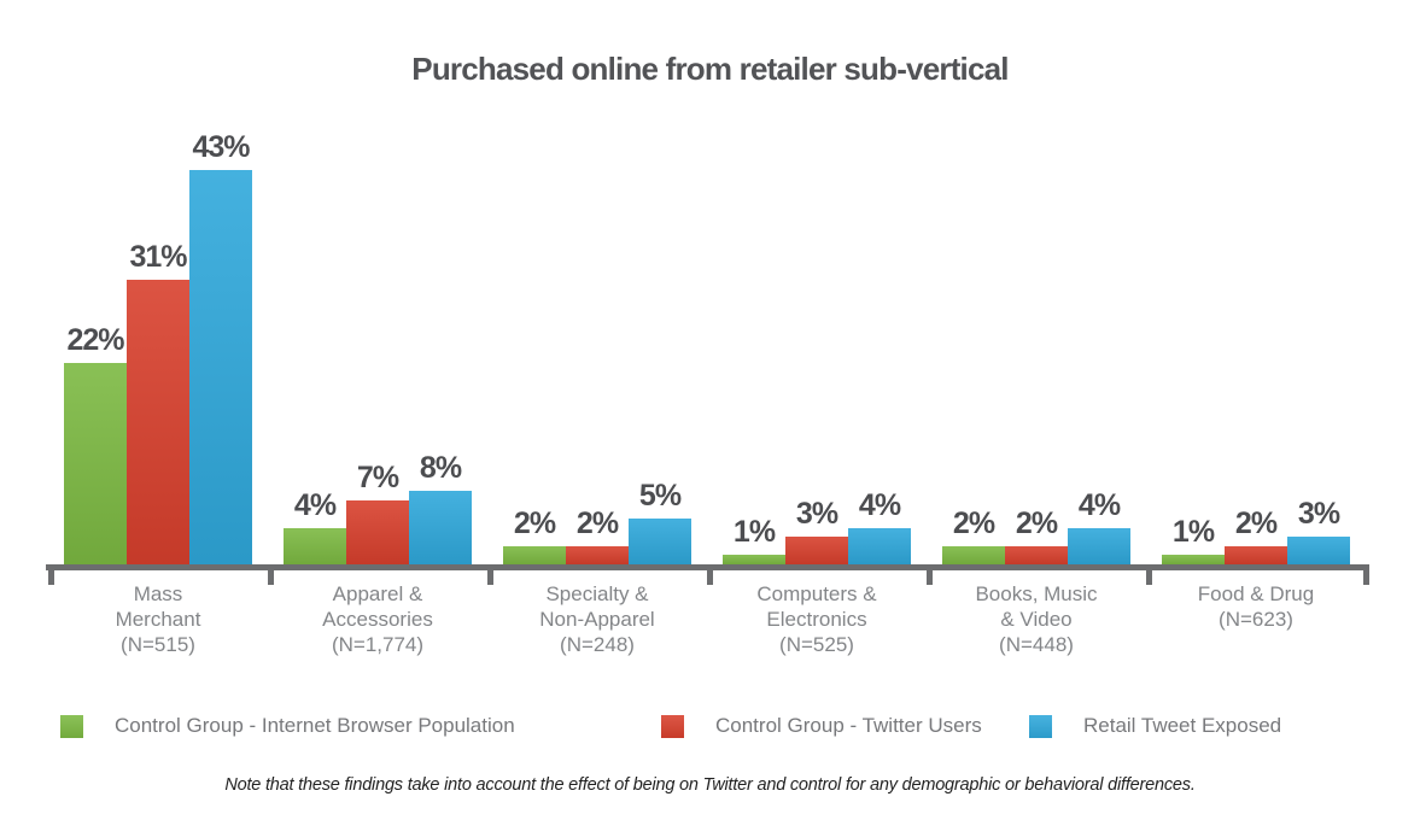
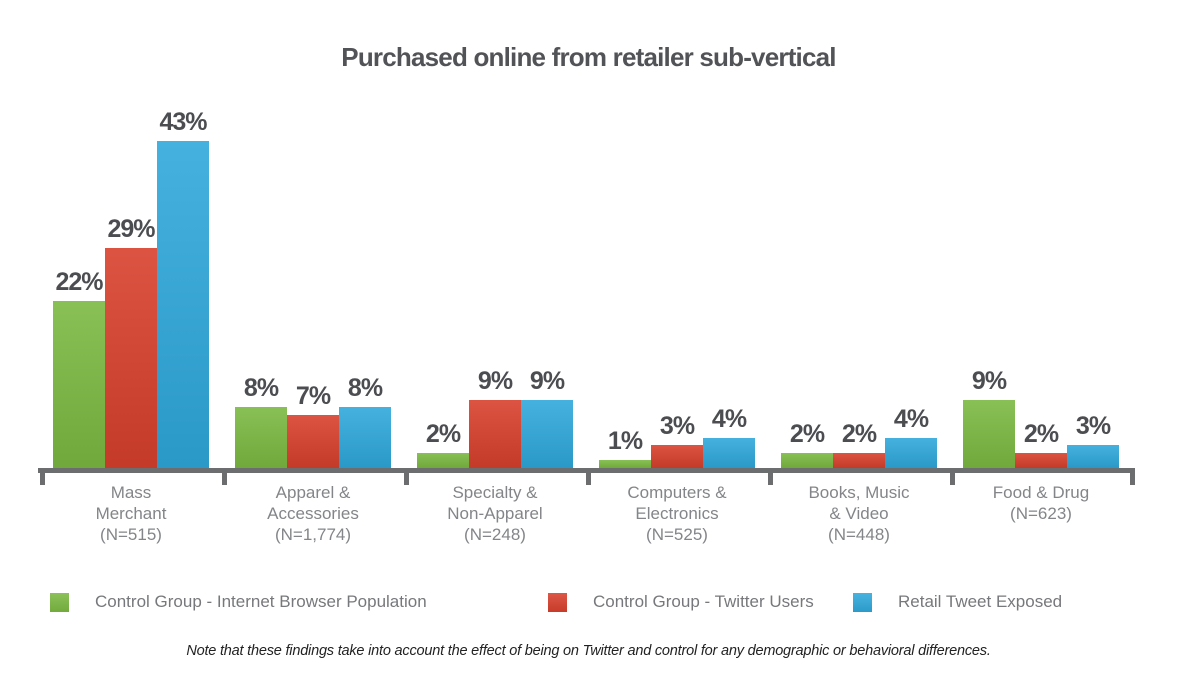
Control Group - Twitter Users/Mass Merchant (N=515): 31% -> 29%
Control Group - Internet Browser Population/Apparel & Accessories (N=1,774): 4% -> 8%
Control Group - Twitter Users/Specialty & Non-Apparel (N=248): 2% -> 9%
Retail Tweet Exposed/Specialty & Non-Apparel (N=248): 5% -> 9%
Control Group - Internet Browser Population/Food & Drug (N=623): 1% -> 9%
